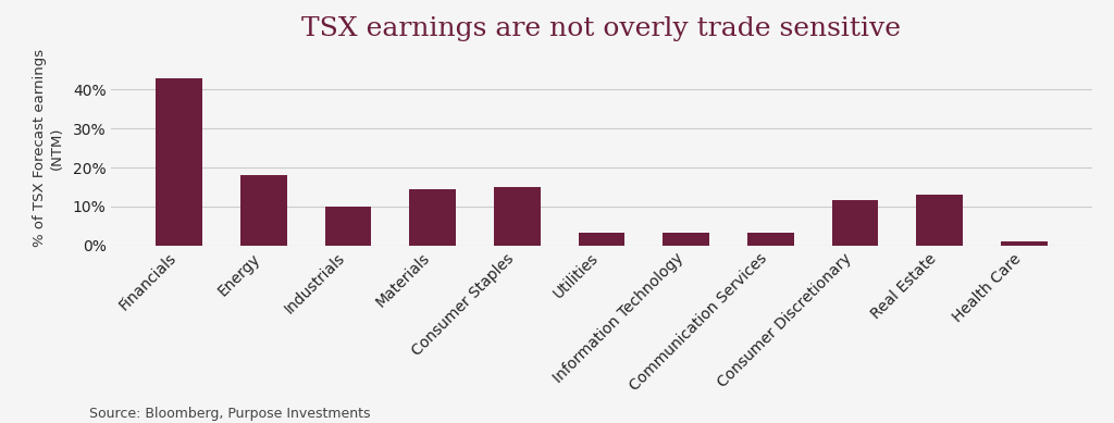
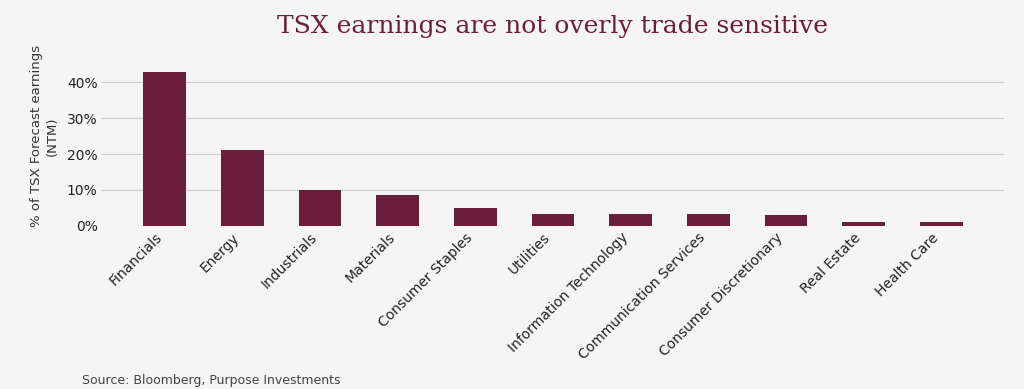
Energy: 18.0% -> 21.0%
Materials: 14.5% -> 8.5%
Consumer Staples: 15.0% -> 5.0%
Consumer Discretionary: 11.5% -> 3.0%
Real Estate: 13.0% -> 1.0%
